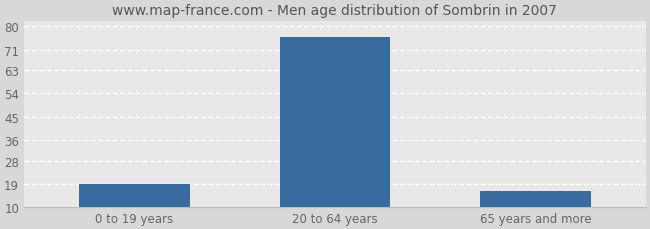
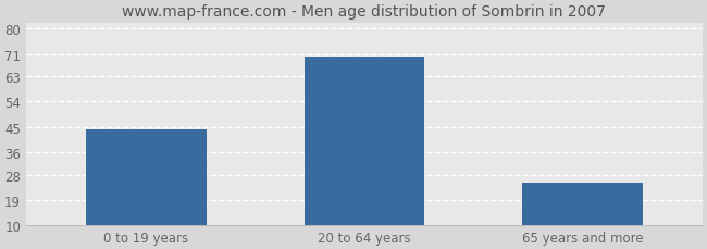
0 to 19 years: 19 -> 44
20 to 64 years: 76 -> 70
65 years and more: 16 -> 25
